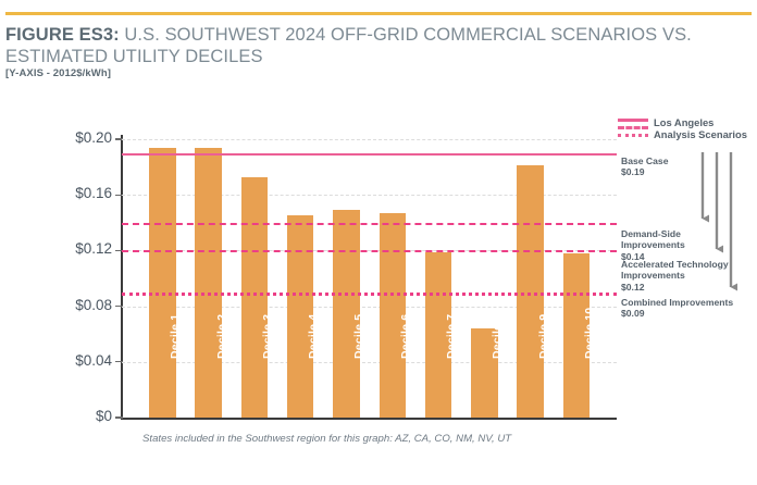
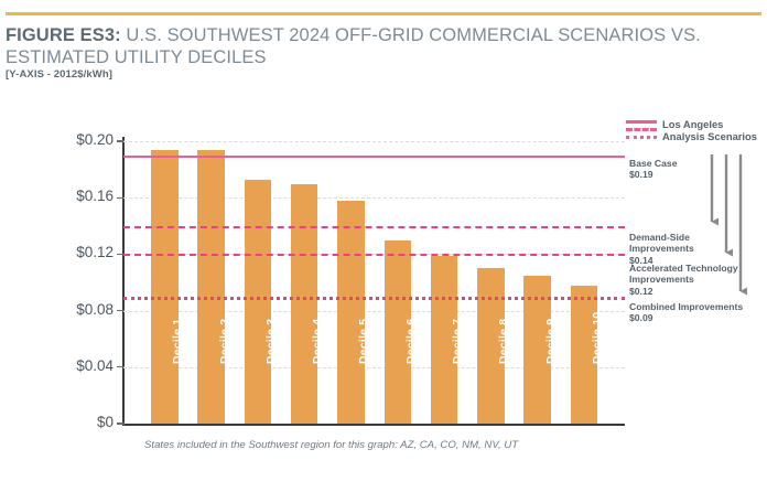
Decile 4: $0.145 -> $0.170
Decile 5: $0.149 -> $0.158
Decile 6: $0.147 -> $0.130
Decile 8: $0.064 -> $0.111
Decile 9: $0.181 -> $0.104
Decile 10: $0.118 -> $0.098
